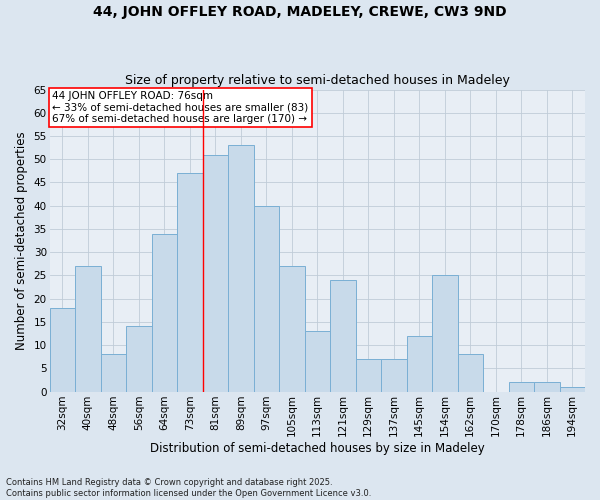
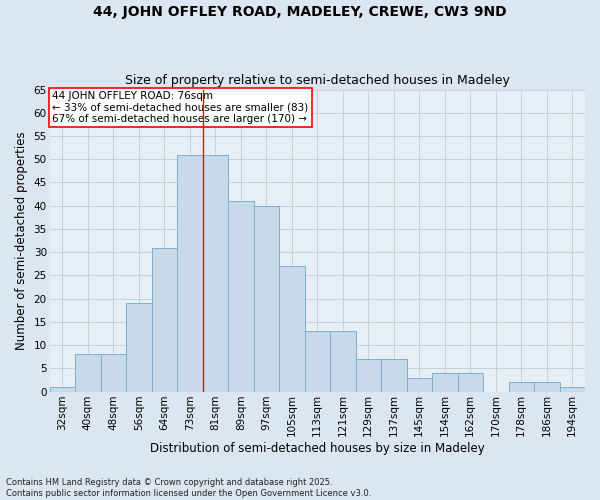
32sqm: 18 -> 1
40sqm: 27 -> 8
56sqm: 14 -> 19
64sqm: 34 -> 31
73sqm: 47 -> 51
89sqm: 53 -> 41
121sqm: 24 -> 13
145sqm: 12 -> 3
154sqm: 25 -> 4
162sqm: 8 -> 4
